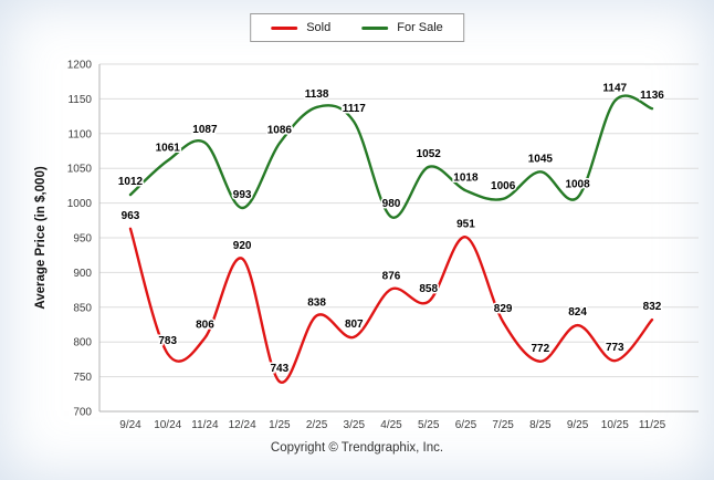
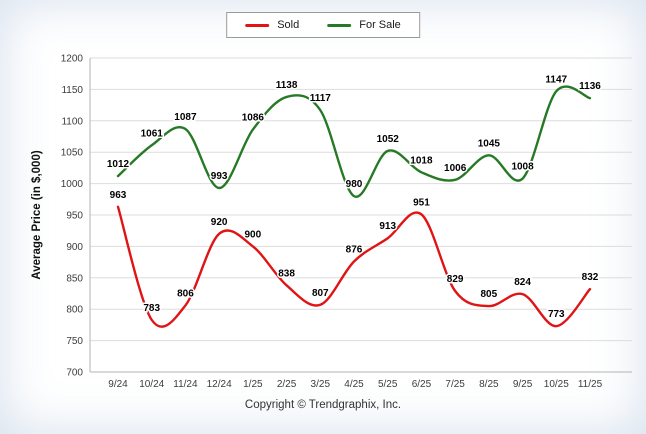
Sold/1/25: 743 -> 900
Sold/5/25: 858 -> 913
Sold/8/25: 772 -> 805
